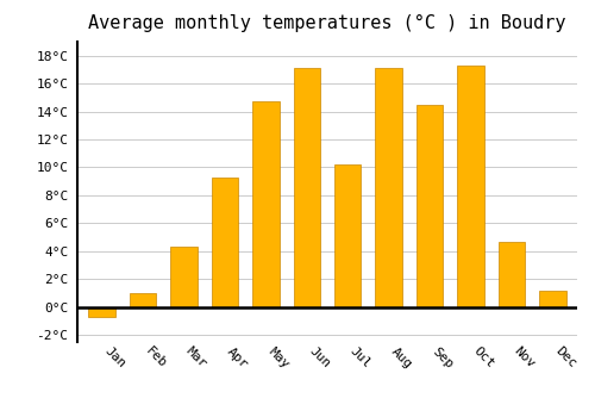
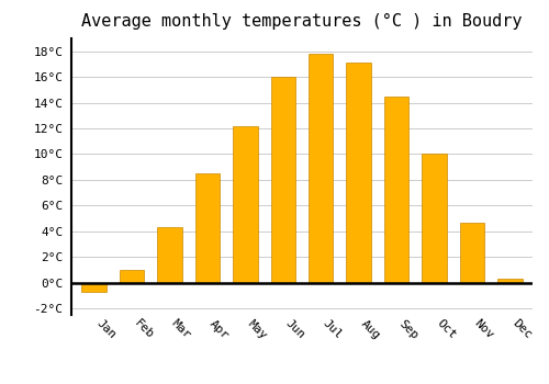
Apr: 9.3°C -> 8.5°C
May: 14.7°C -> 12.2°C
Jun: 17.1°C -> 16.0°C
Jul: 10.2°C -> 17.8°C
Oct: 17.3°C -> 10.0°C
Dec: 1.2°C -> 0.3°C
